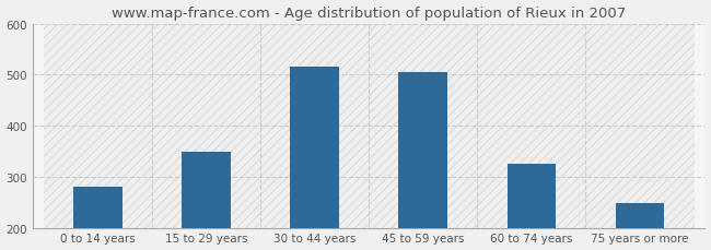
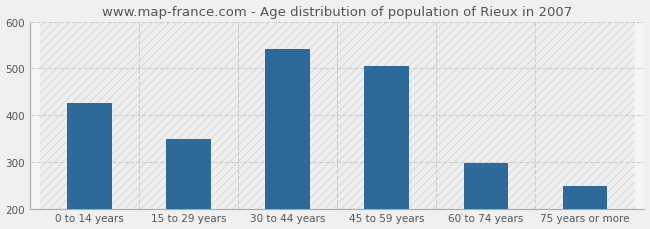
0 to 14 years: 280 -> 425
30 to 44 years: 515 -> 542
60 to 74 years: 325 -> 298
